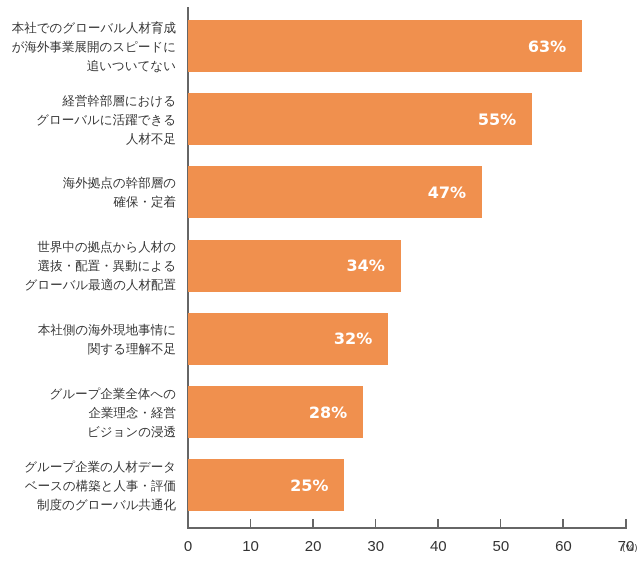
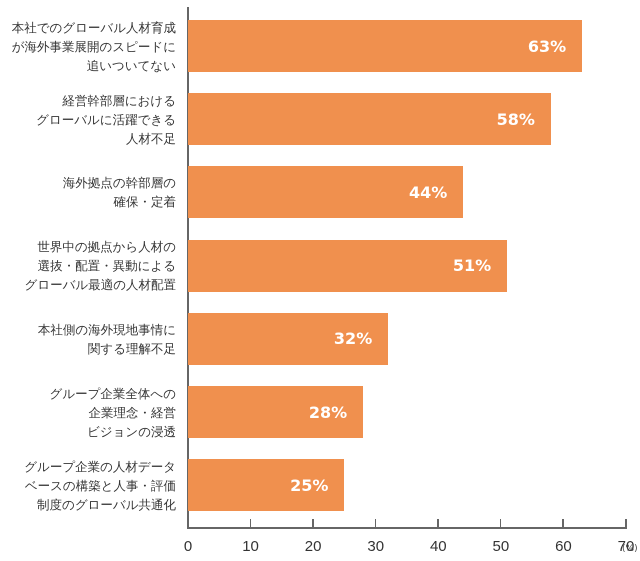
経営幹部層における グローバルに活躍できる 人材不足: 55% -> 58%
海外拠点の幹部層の 確保・定着: 47% -> 44%
世界中の拠点から人材の 選抜・配置・異動による グローバル最適の人材配置: 34% -> 51%
